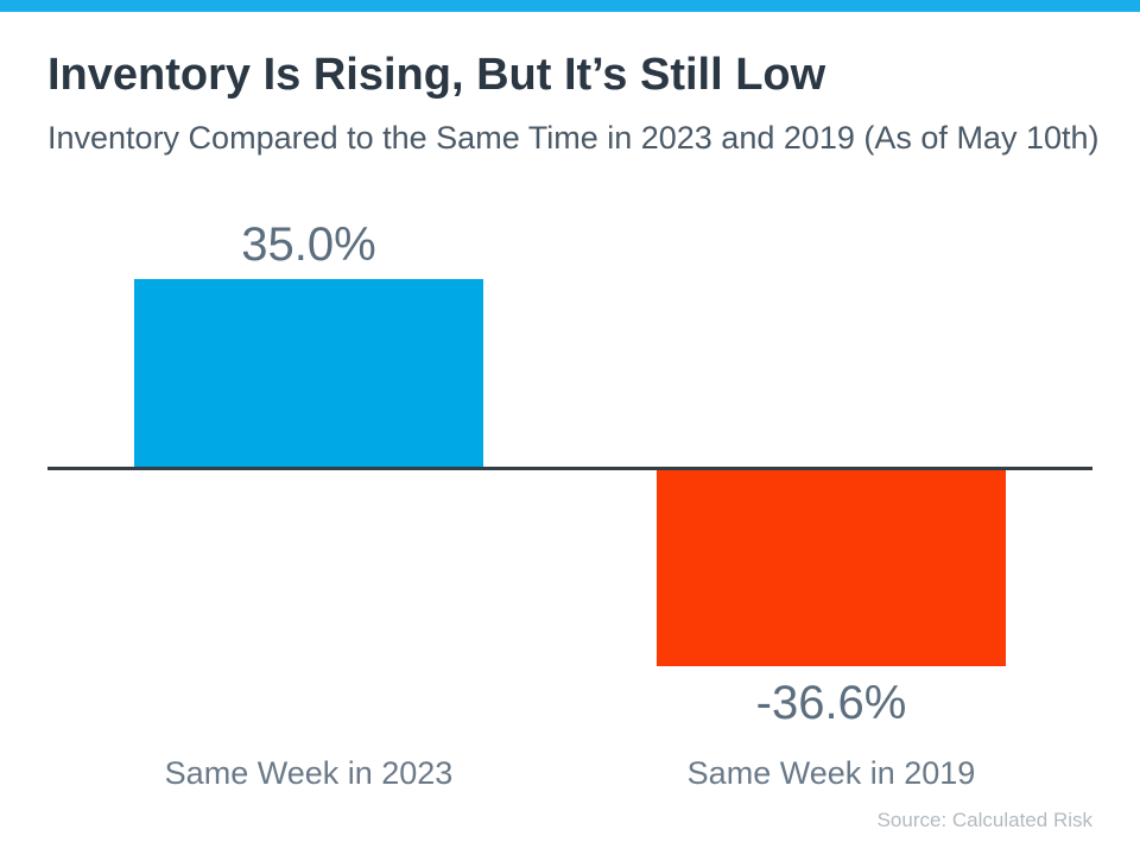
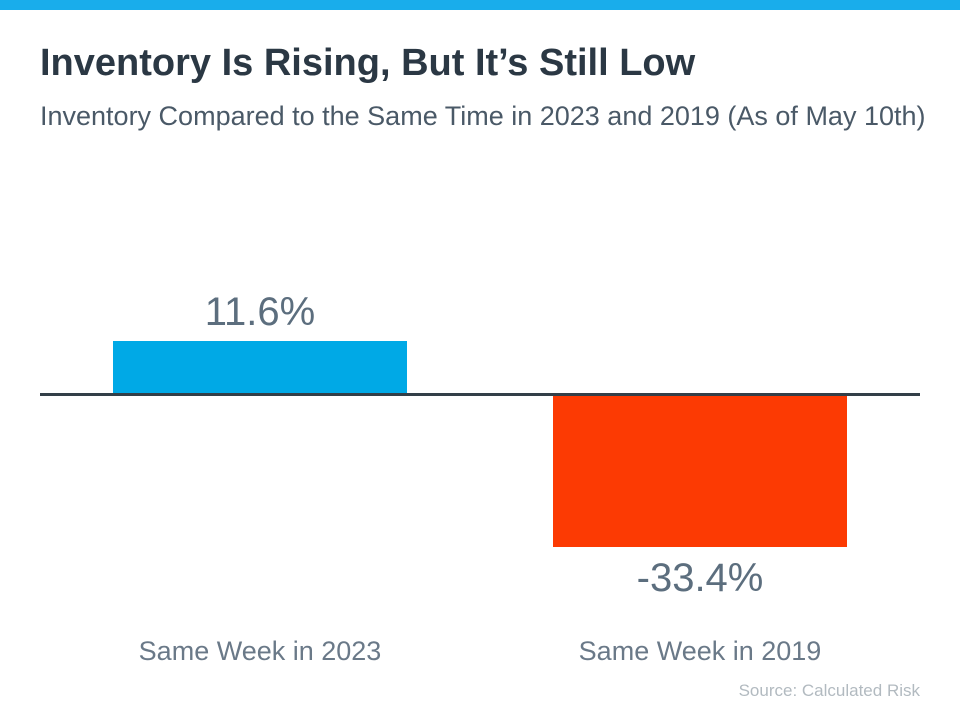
Same Week in 2023: 35.0% -> 11.6%
Same Week in 2019: -36.6% -> -33.4%
